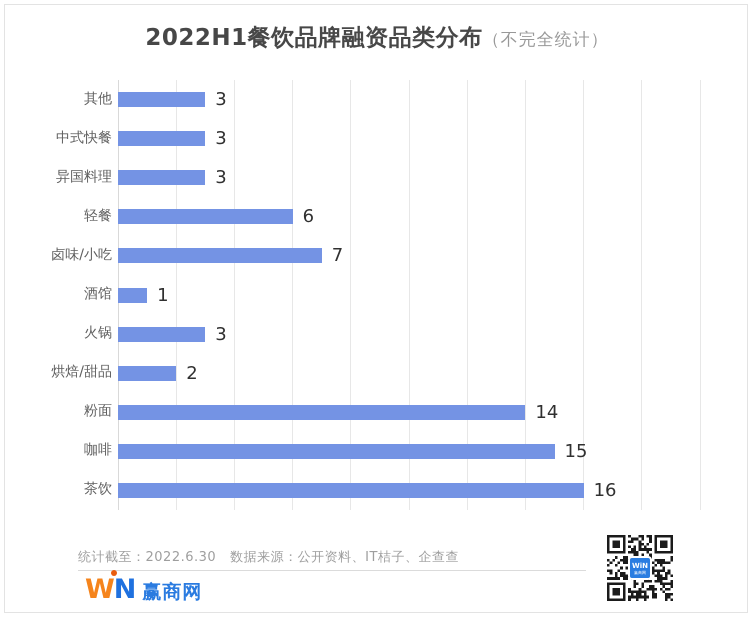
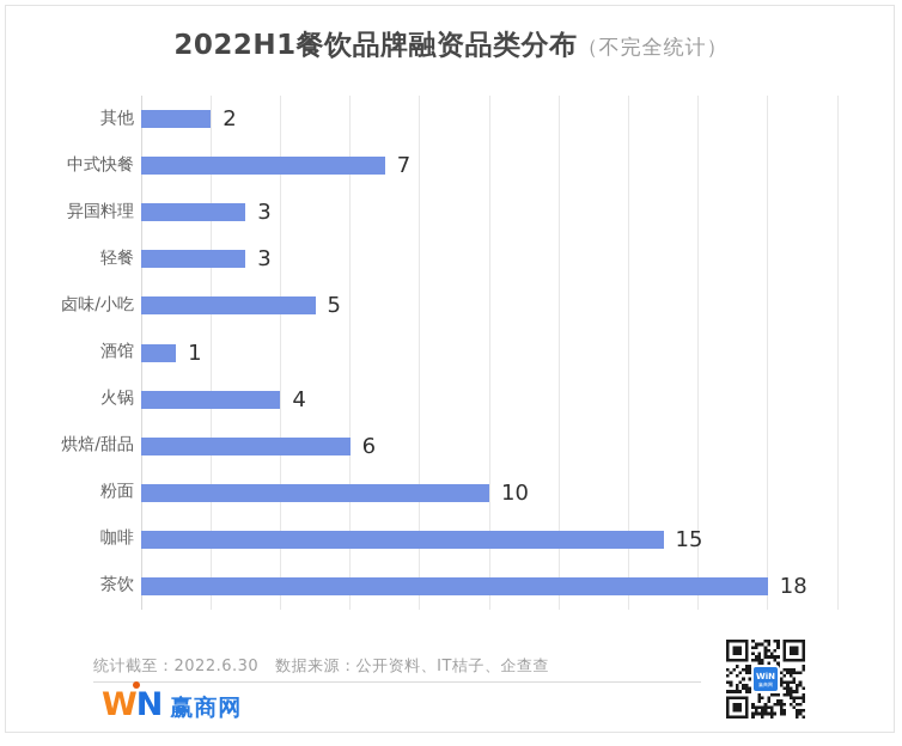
其他: 3 -> 2
中式快餐: 3 -> 7
轻餐: 6 -> 3
卤味/小吃: 7 -> 5
火锅: 3 -> 4
烘焙/甜品: 2 -> 6
粉面: 14 -> 10
茶饮: 16 -> 18
